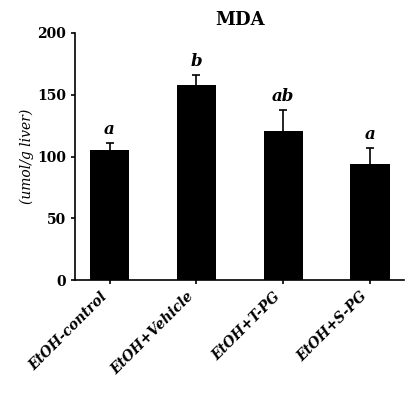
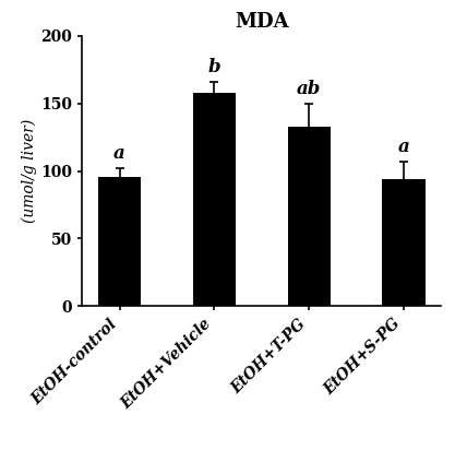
EtOH-control: 105 -> 96
EtOH+T-PG: 121 -> 133
